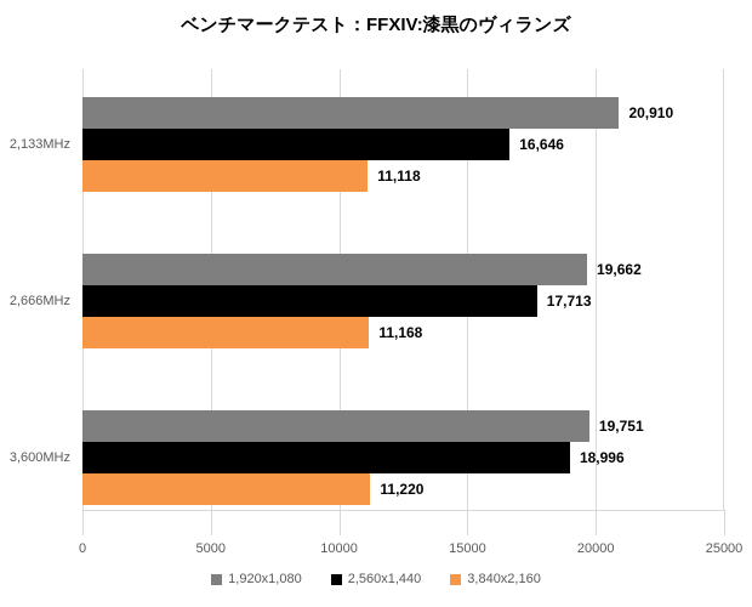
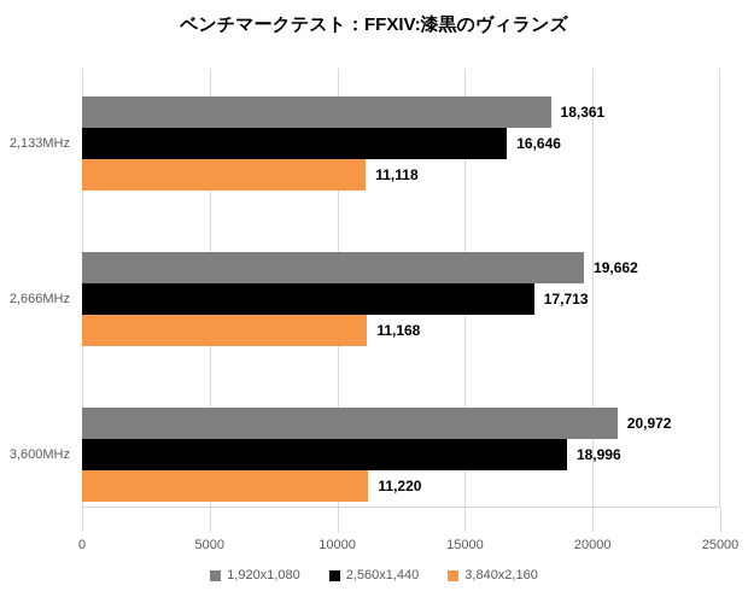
1,920x1,080/2,133MHz: 20,910 -> 18,361
1,920x1,080/3,600MHz: 19,751 -> 20,972
